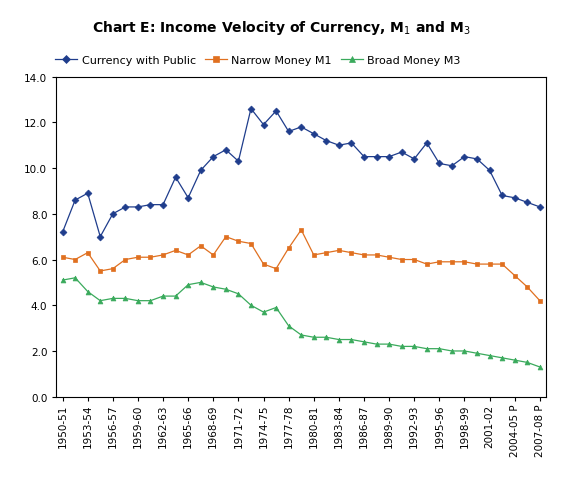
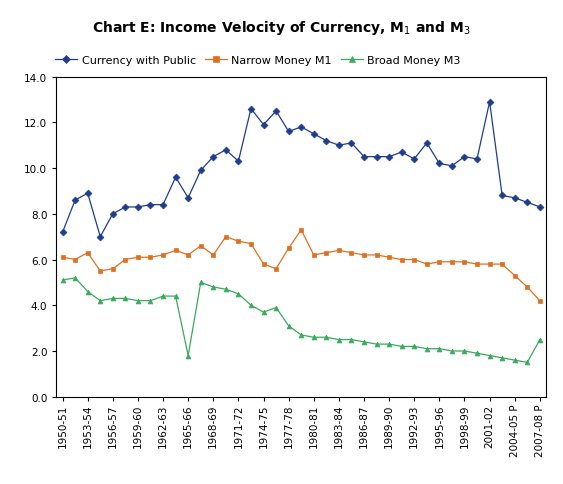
Broad Money M3/1965-66: 4.9 -> 1.8
Currency with Public/2001-02: 9.9 -> 12.9
Broad Money M3/2007-08 P: 1.3 -> 2.5
